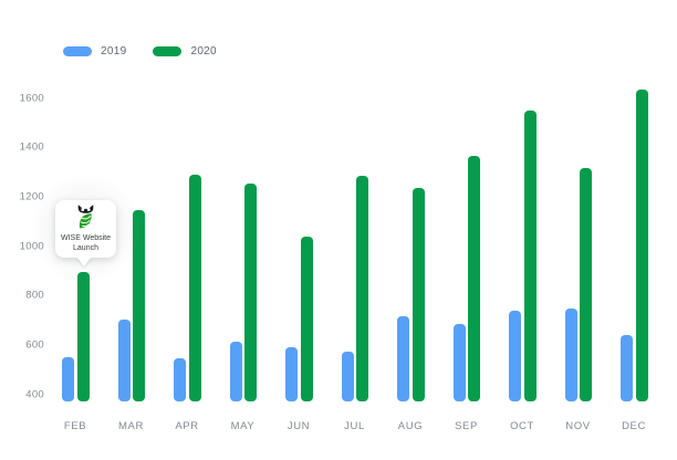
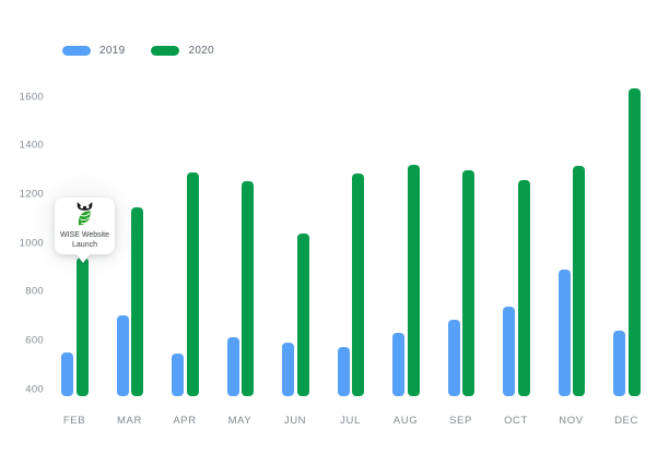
2020/FEB: 900 -> 940
2019/AUG: 720 -> 630
2020/AUG: 1240 -> 1320
2020/SEP: 1360 -> 1300
2020/OCT: 1550 -> 1260
2019/NOV: 750 -> 890
